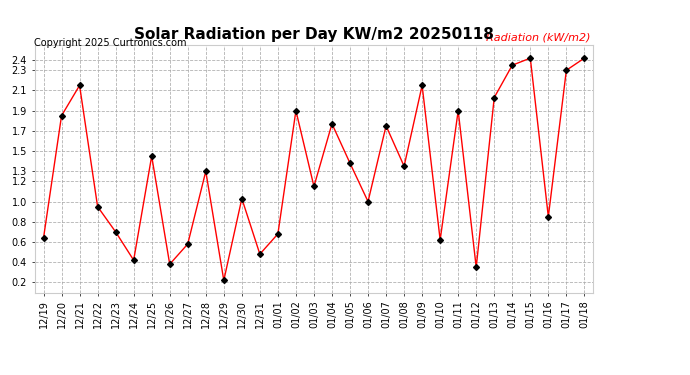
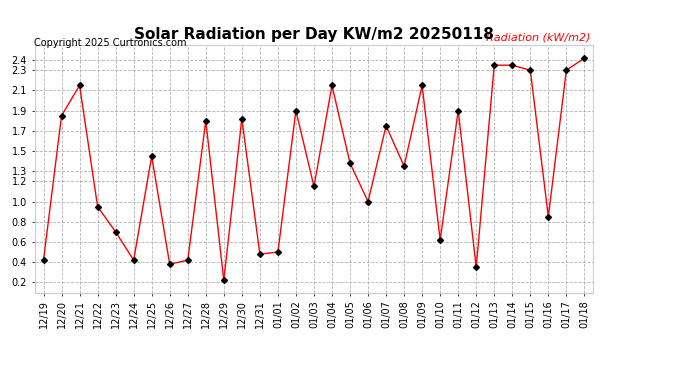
12/19: 0.64 -> 0.42
12/27: 0.58 -> 0.42
12/28: 1.30 -> 1.80
12/30: 1.03 -> 1.82
01/01: 0.68 -> 0.50
01/04: 1.77 -> 2.15
01/13: 2.03 -> 2.35
01/15: 2.42 -> 2.30
